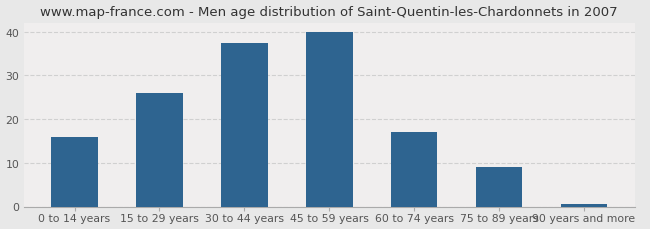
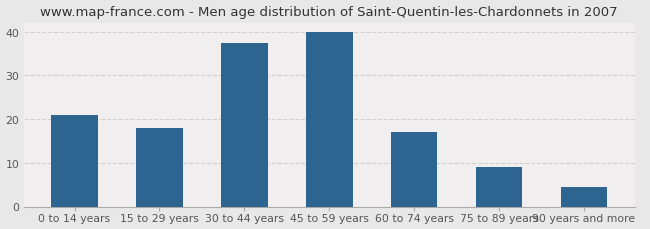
0 to 14 years: 16.0 -> 21.0
15 to 29 years: 26.0 -> 18.0
90 years and more: 0.5 -> 4.5
